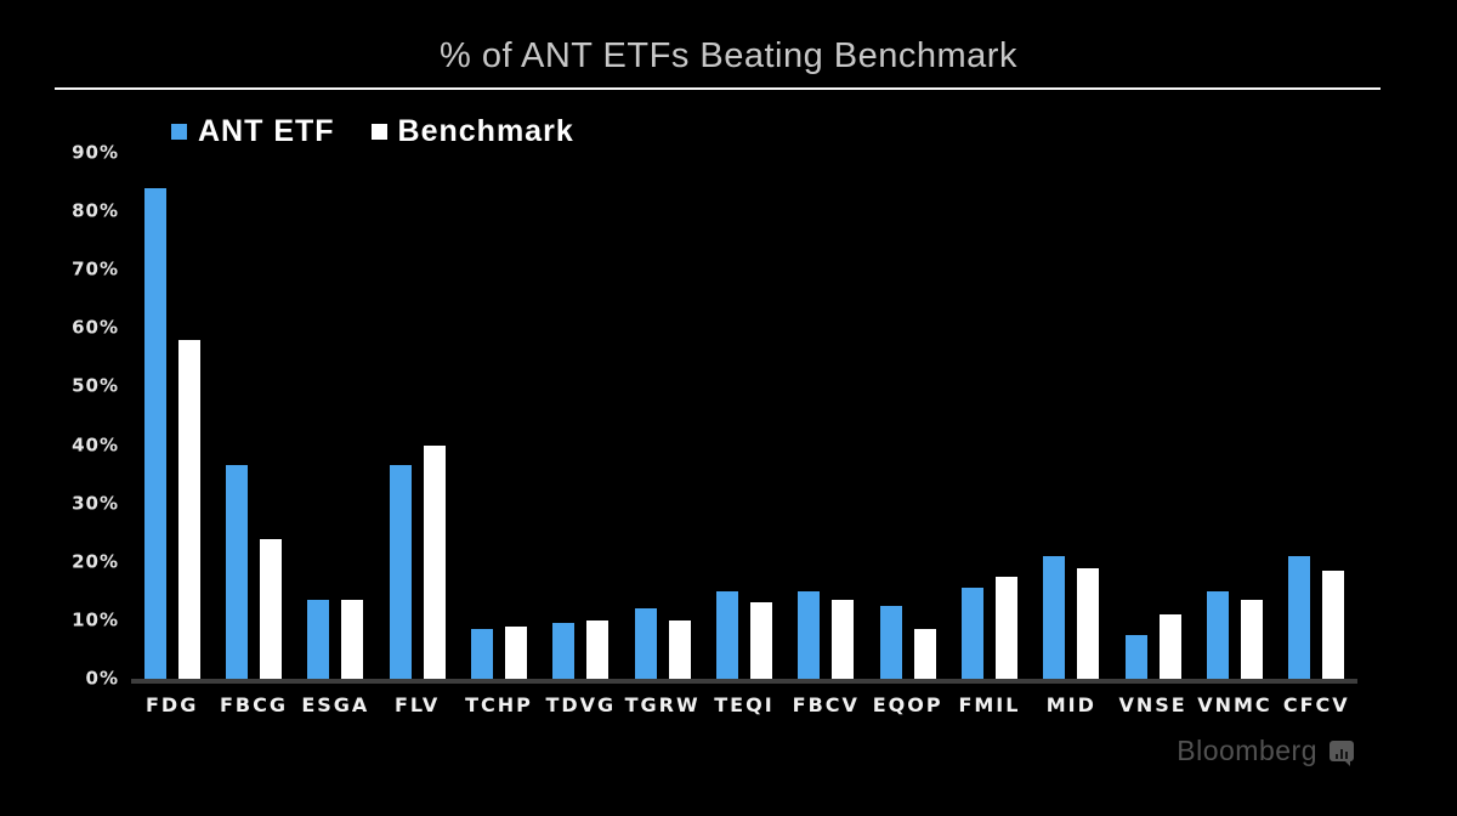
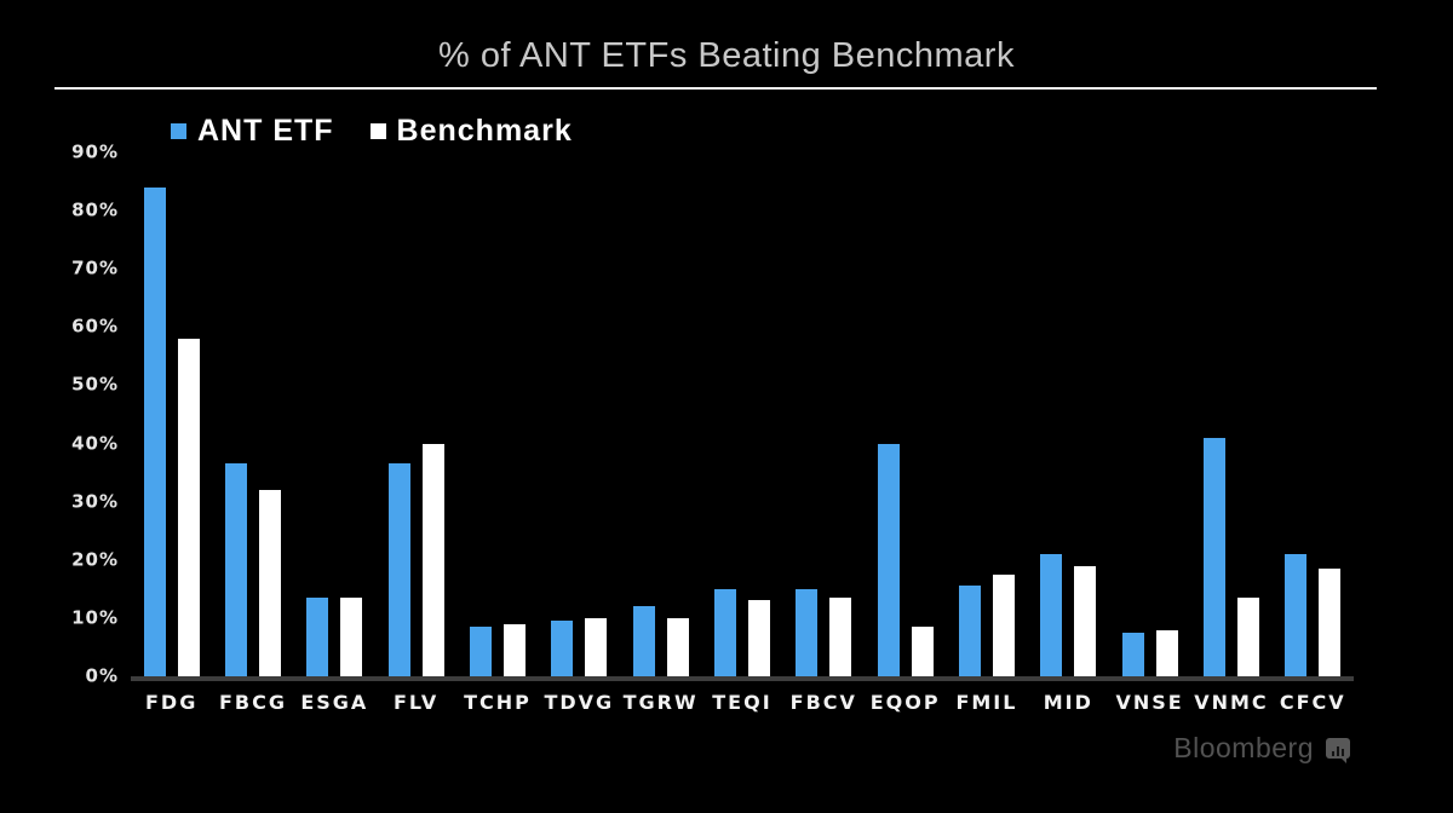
Benchmark/FBCG: 24% -> 32%
ANT ETF/EQOP: 12% -> 40%
Benchmark/VNSE: 11% -> 8%
ANT ETF/VNMC: 15% -> 41%
